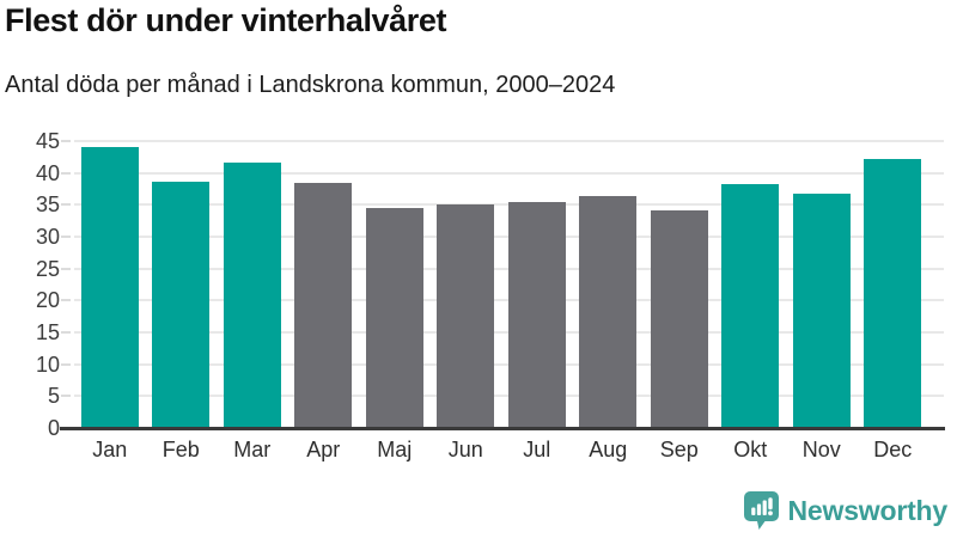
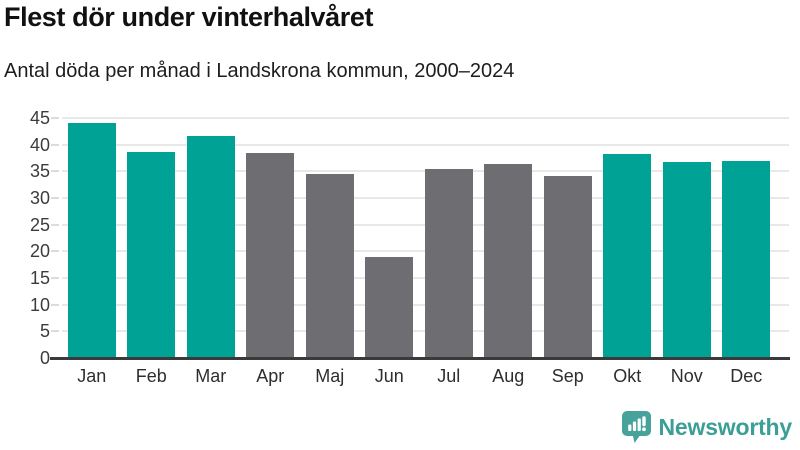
Jun: 35 -> 19
Dec: 42 -> 37
